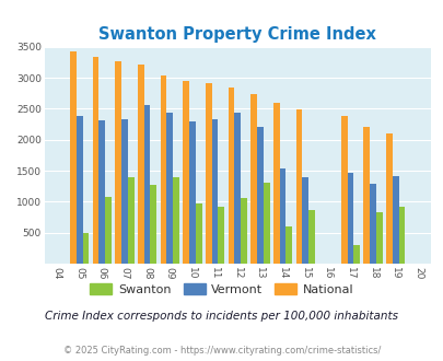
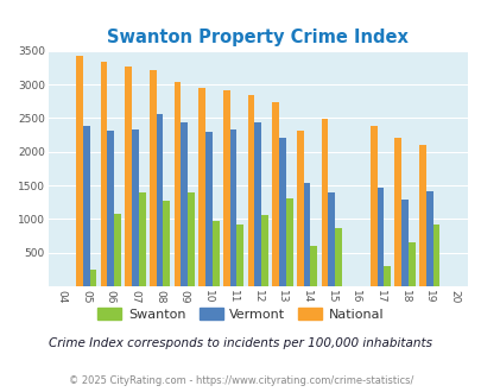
Swanton/05: 490 -> 240
National/14: 2590 -> 2320
Swanton/18: 830 -> 660
